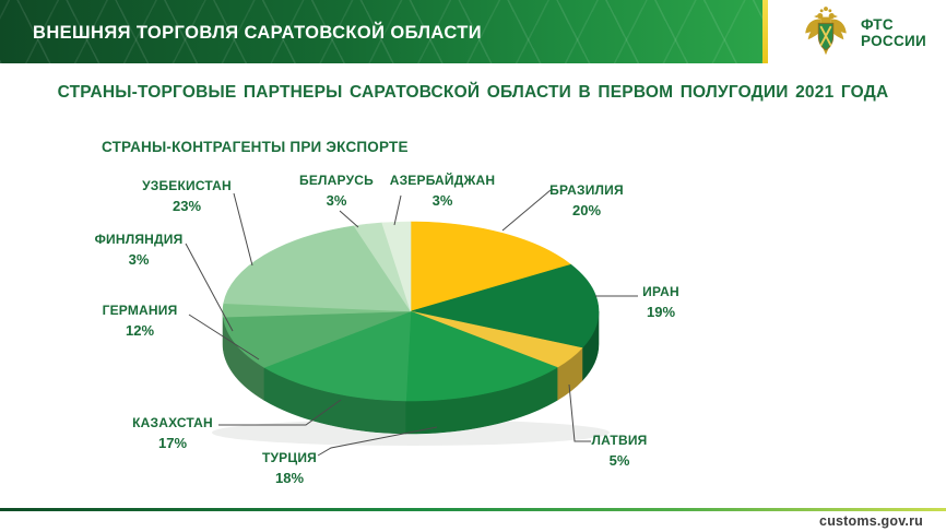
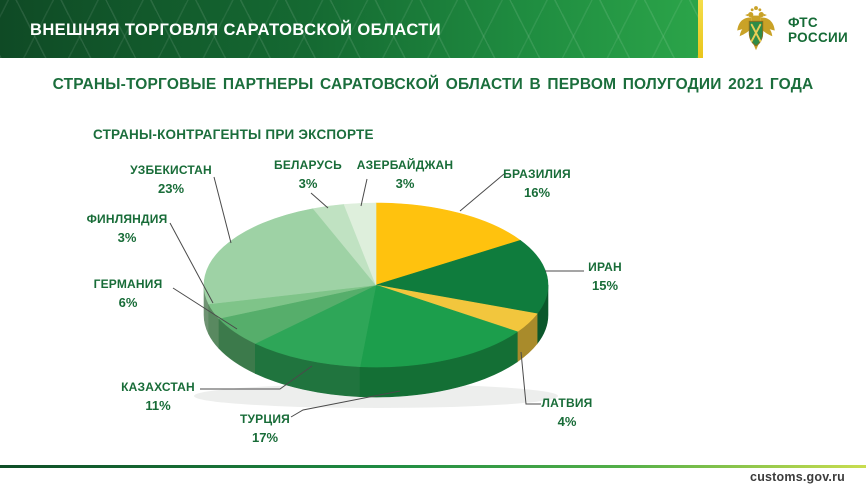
БРАЗИЛИЯ: 20% -> 16%
ИРАН: 19% -> 15%
ЛАТВИЯ: 5% -> 4%
ТУРЦИЯ: 18% -> 17%
КАЗАХСТАН: 17% -> 11%
ГЕРМАНИЯ: 12% -> 6%
